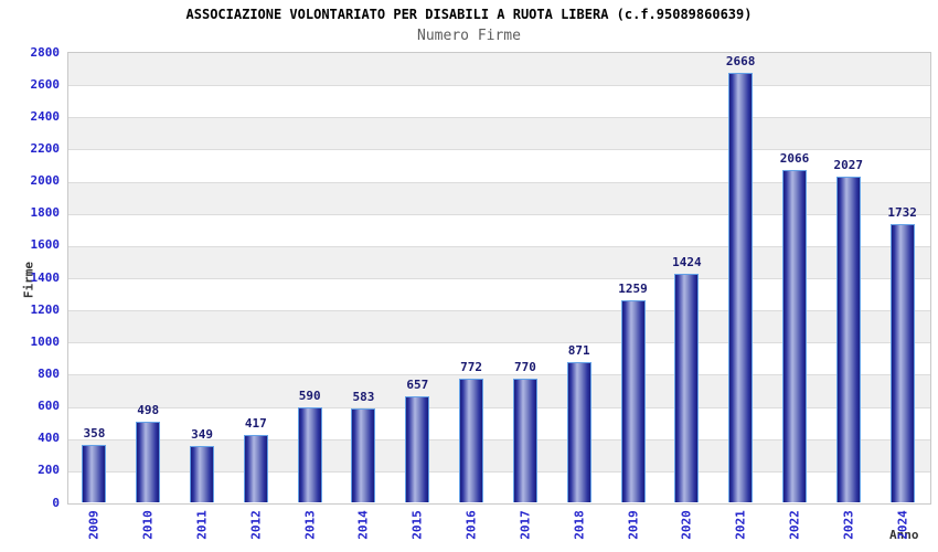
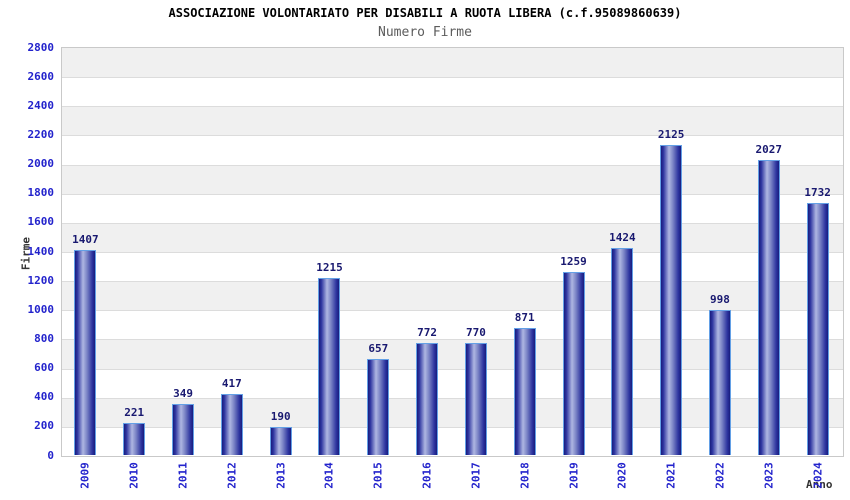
2009: 358 -> 1407
2010: 498 -> 221
2013: 590 -> 190
2014: 583 -> 1215
2021: 2668 -> 2125
2022: 2066 -> 998
